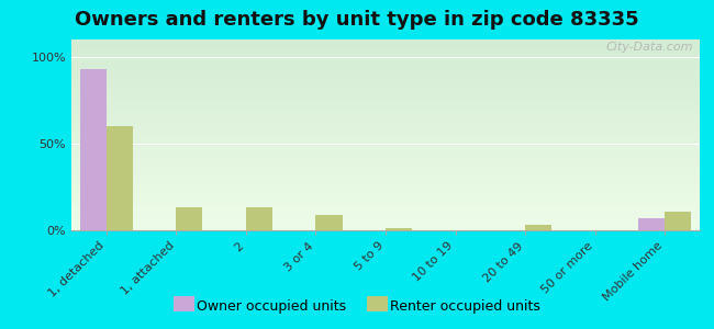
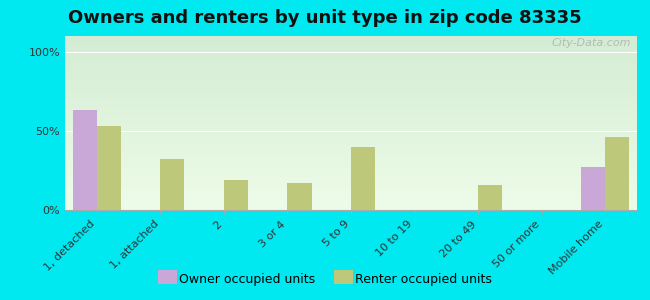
Owner occupied units/1, detached: 93% -> 63%
Renter occupied units/1, detached: 60% -> 53%
Renter occupied units/1, attached: 13% -> 32%
Renter occupied units/2: 13% -> 19%
Renter occupied units/3 or 4: 9% -> 17%
Renter occupied units/5 to 9: 1% -> 40%
Renter occupied units/20 to 49: 3% -> 16%
Owner occupied units/Mobile home: 7% -> 27%
Renter occupied units/Mobile home: 11% -> 46%
